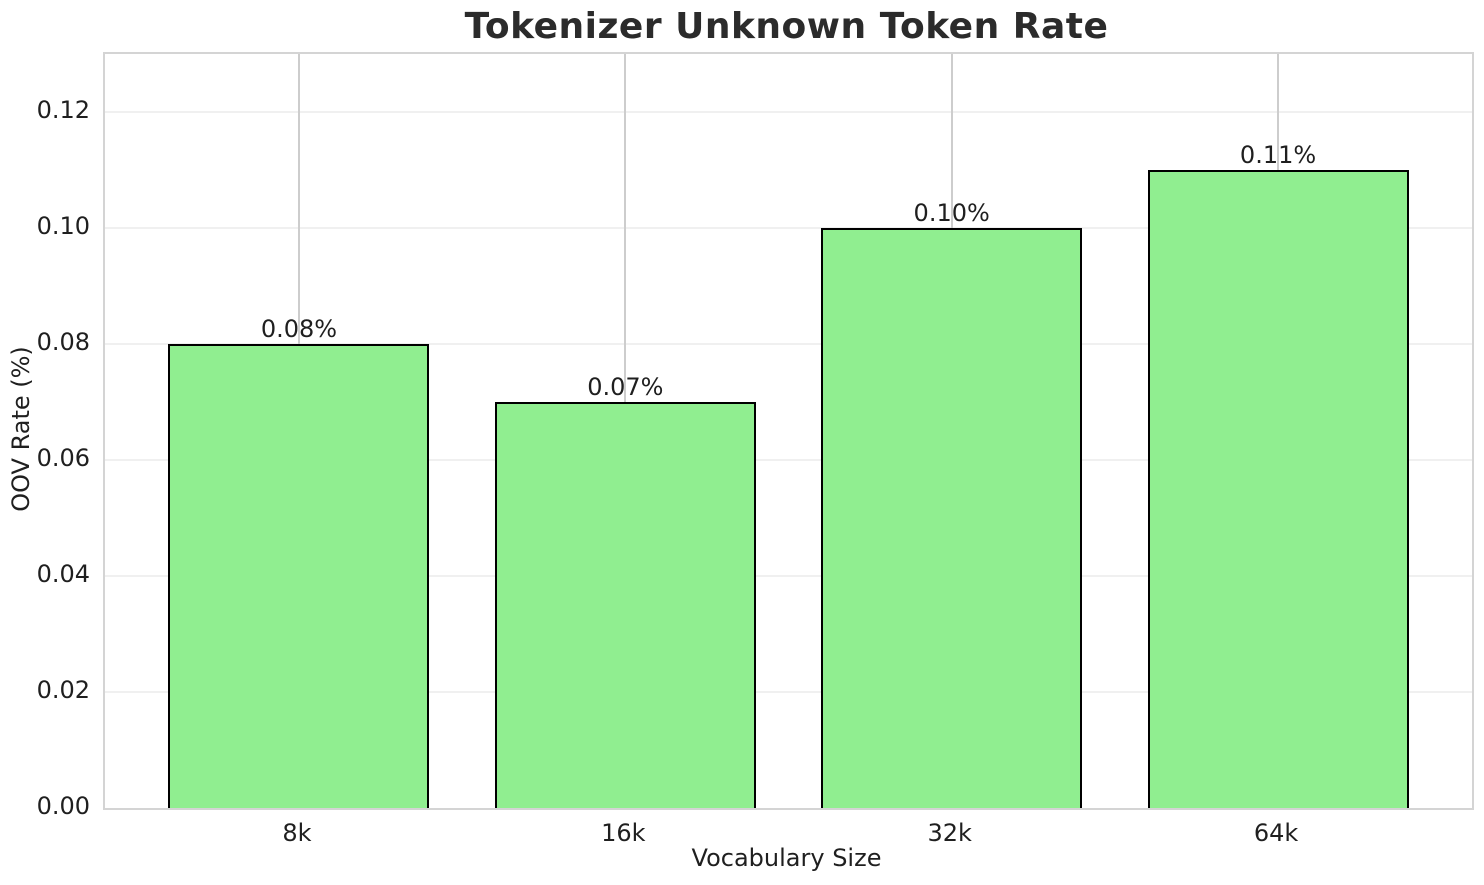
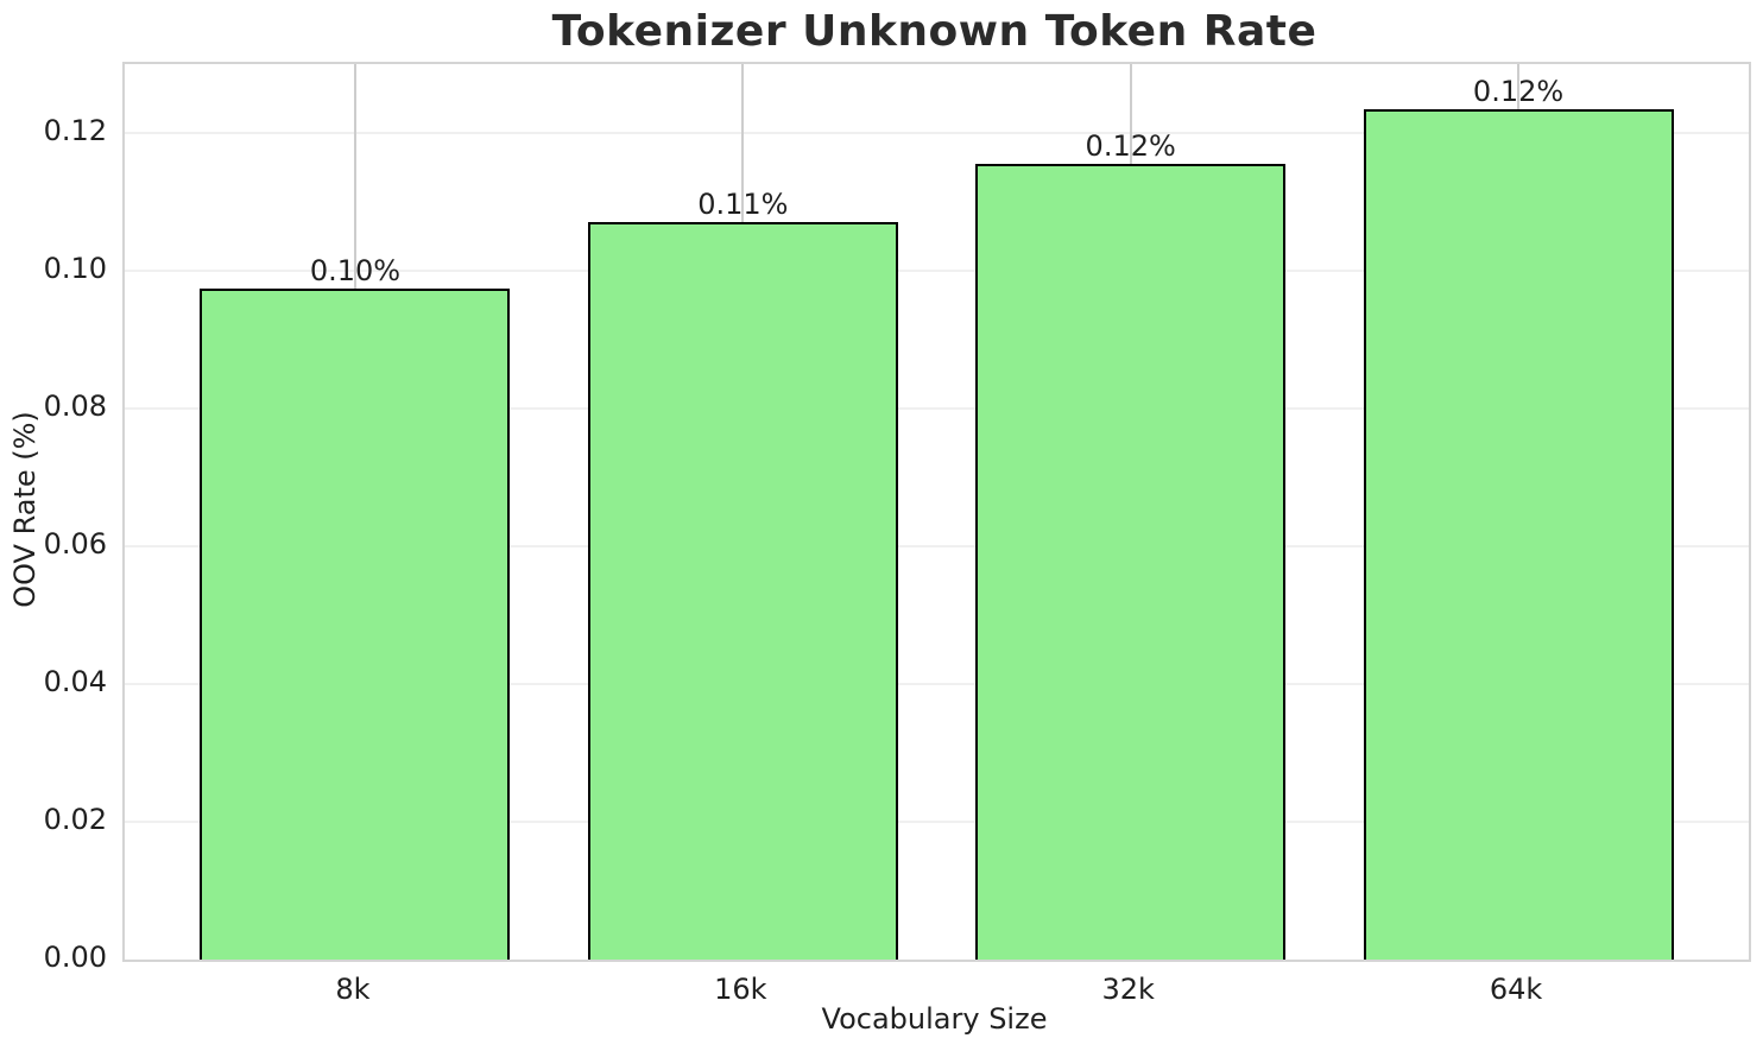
8k: 0.08% -> 0.10%
16k: 0.07% -> 0.11%
32k: 0.10% -> 0.12%
64k: 0.11% -> 0.12%
